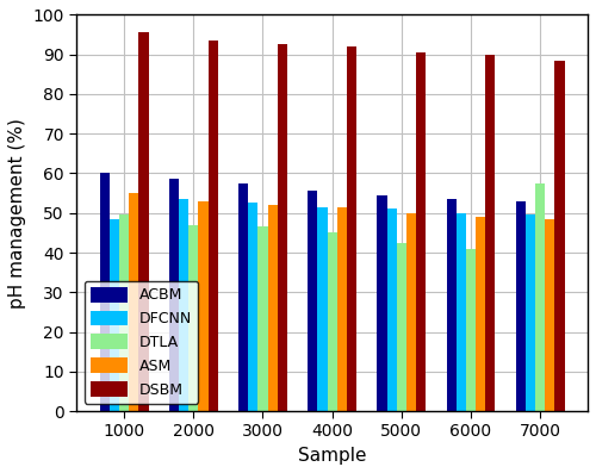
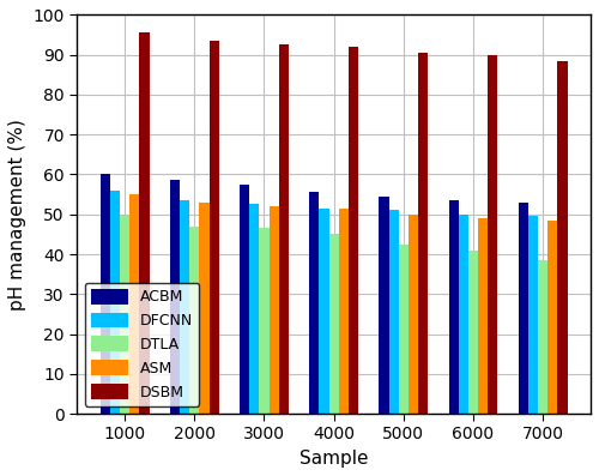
DFCNN/1000: 48.5 -> 56.0
DTLA/7000: 57.5 -> 38.5
